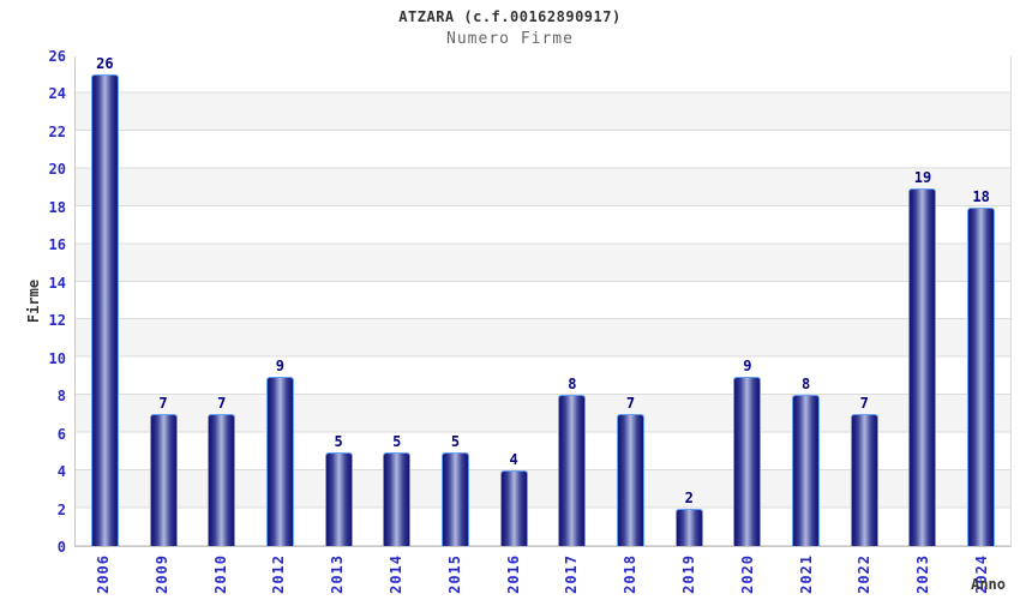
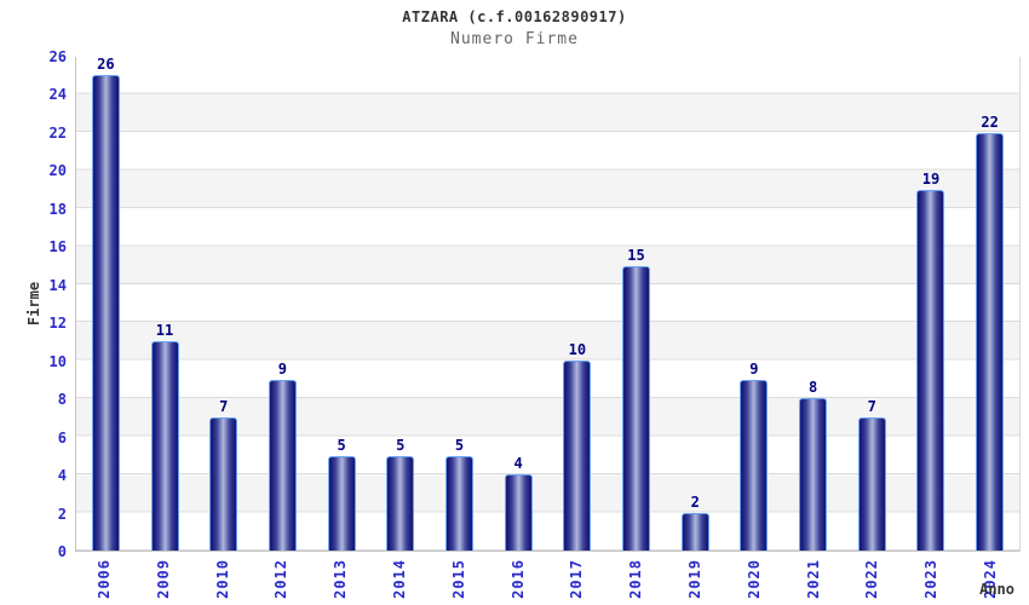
2009: 7 -> 11
2017: 8 -> 10
2018: 7 -> 15
2024: 18 -> 22
